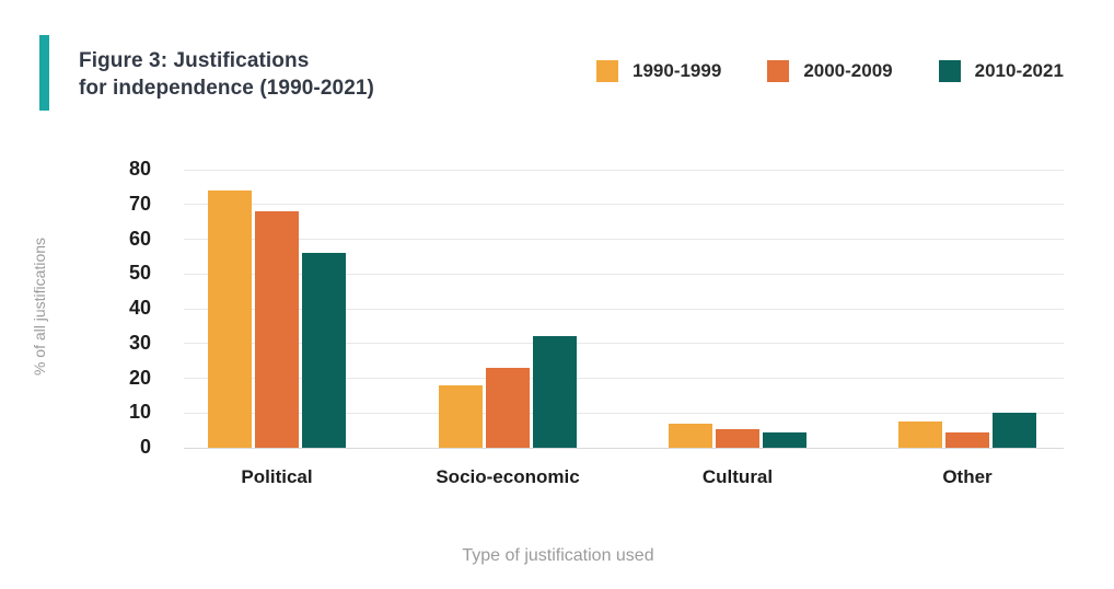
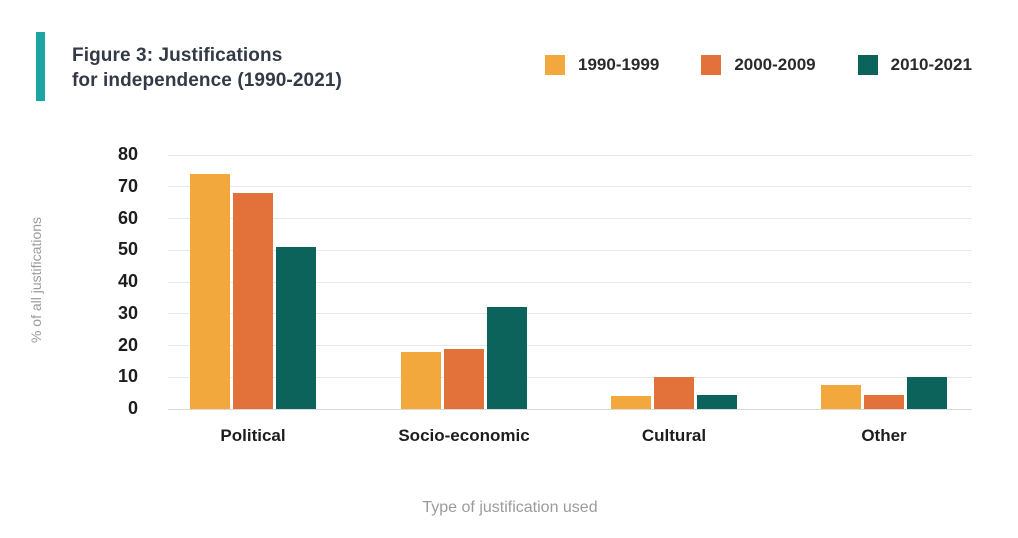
2010-2021/Political: 56 -> 51
2000-2009/Socio-economic: 23 -> 19
1990-1999/Cultural: 7 -> 4
2000-2009/Cultural: 6 -> 10
